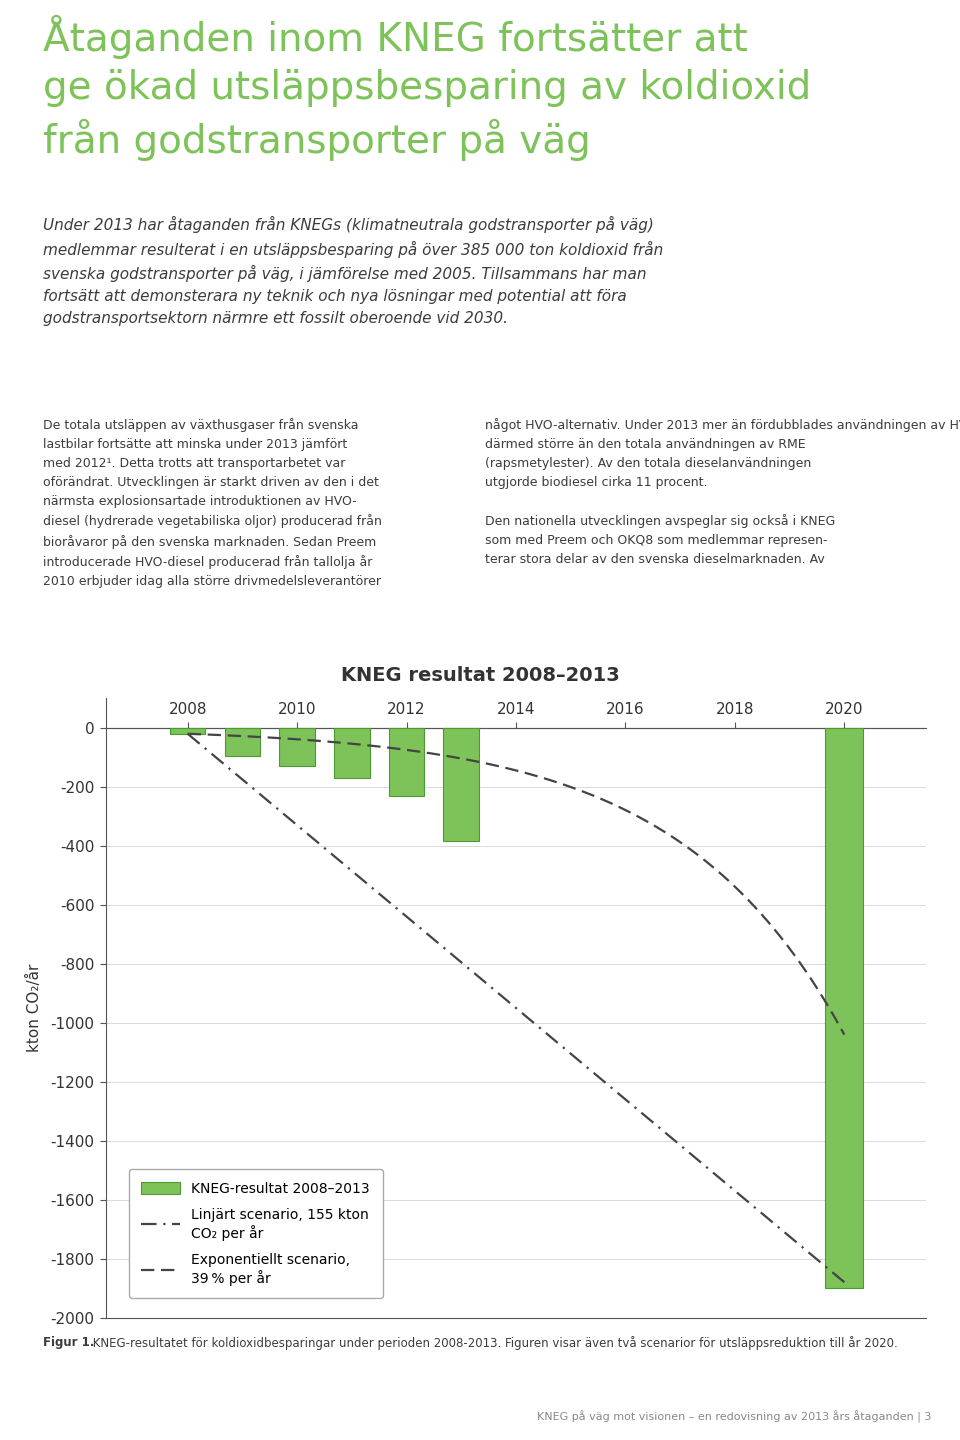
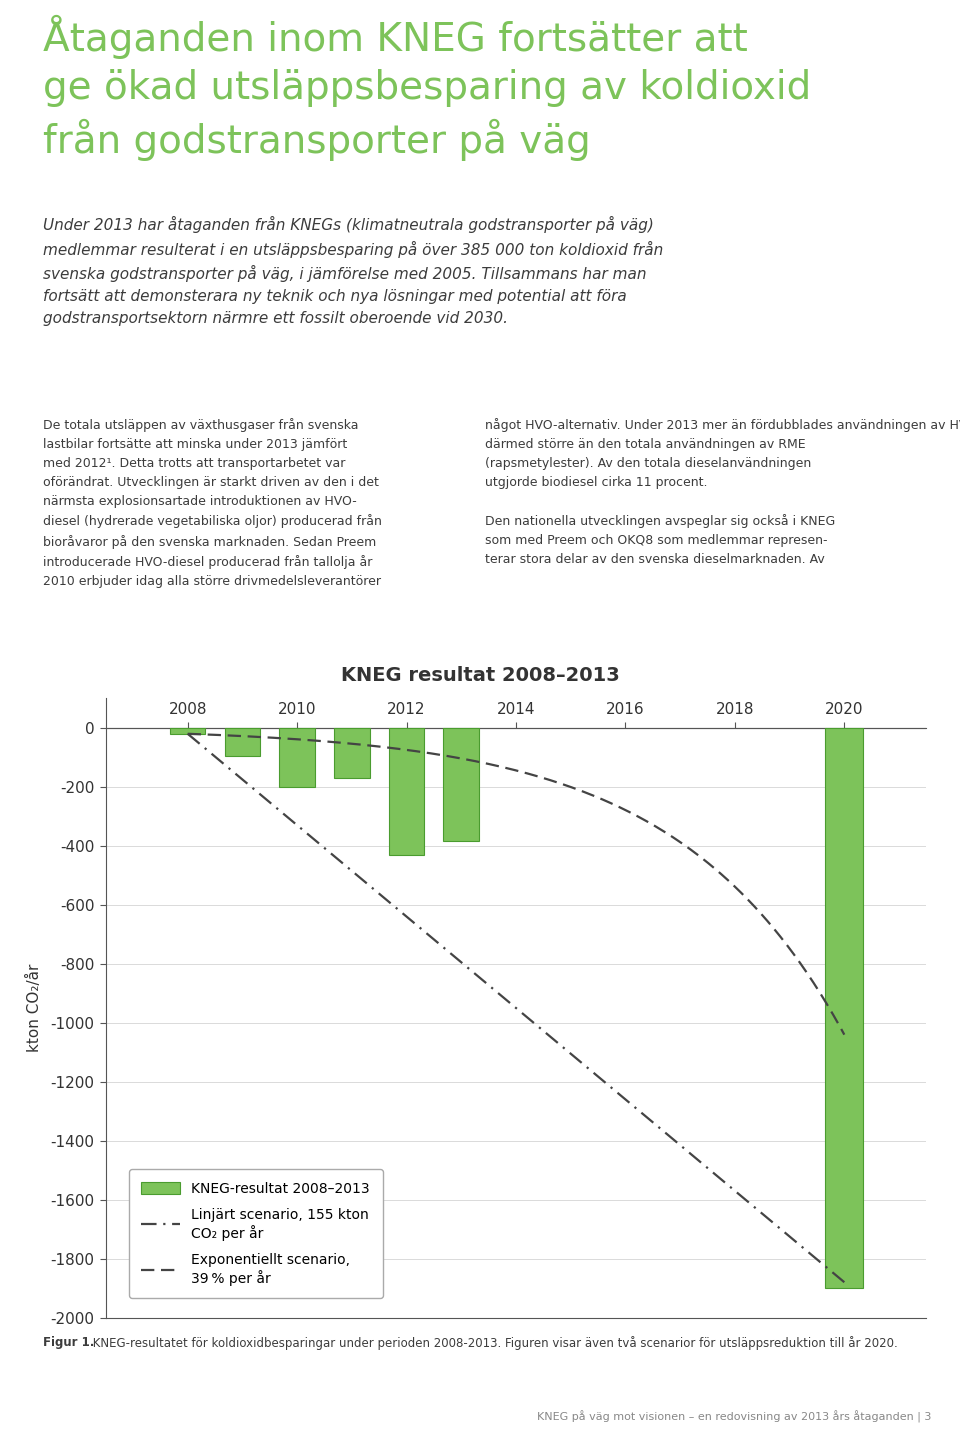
KNEG-resultat 2008–2013/2010: -130 -> -200
KNEG-resultat 2008–2013/2012: -230 -> -430
